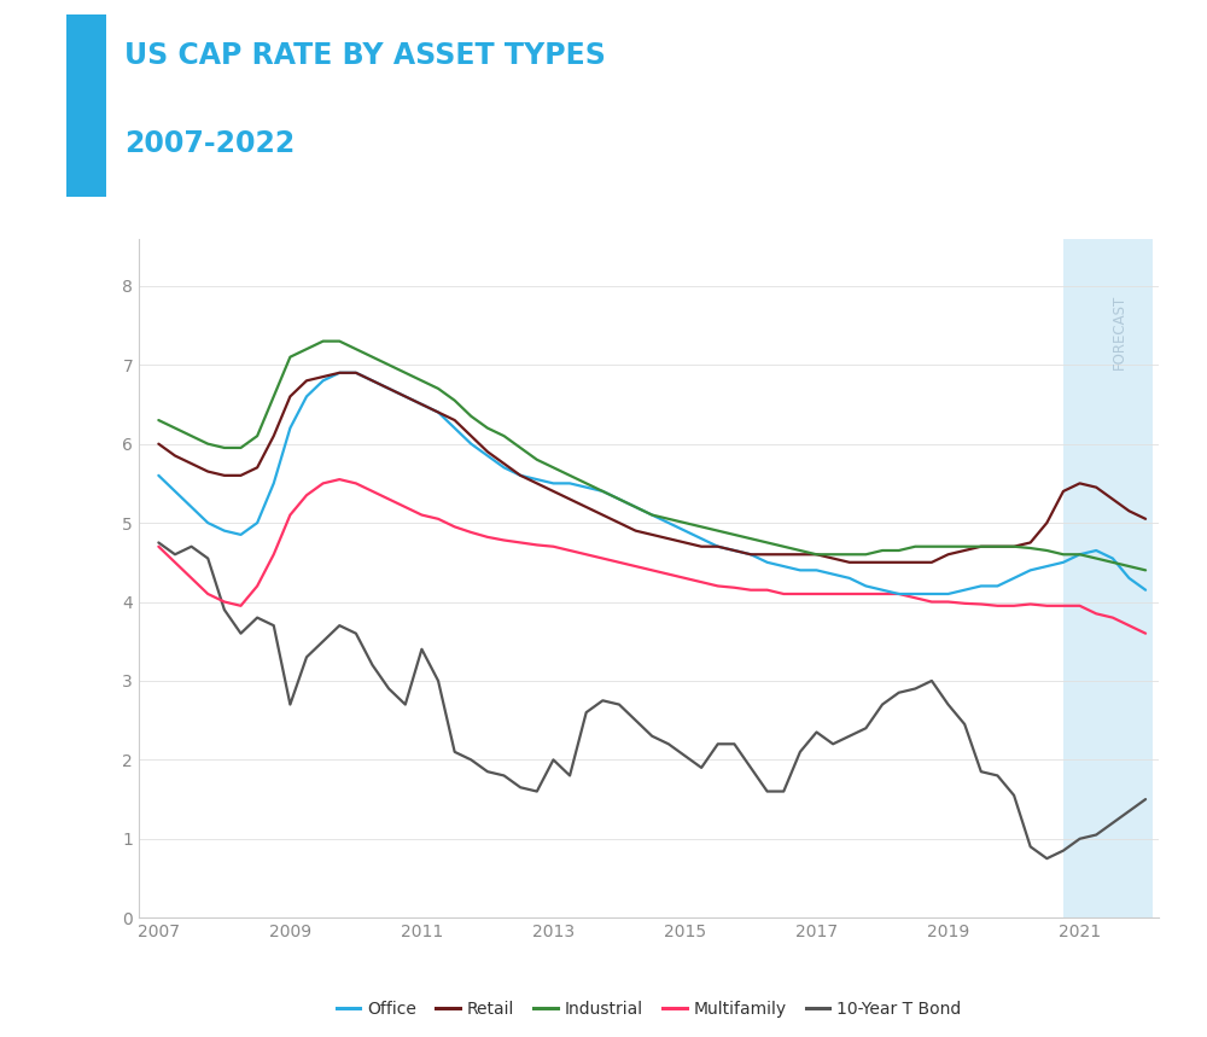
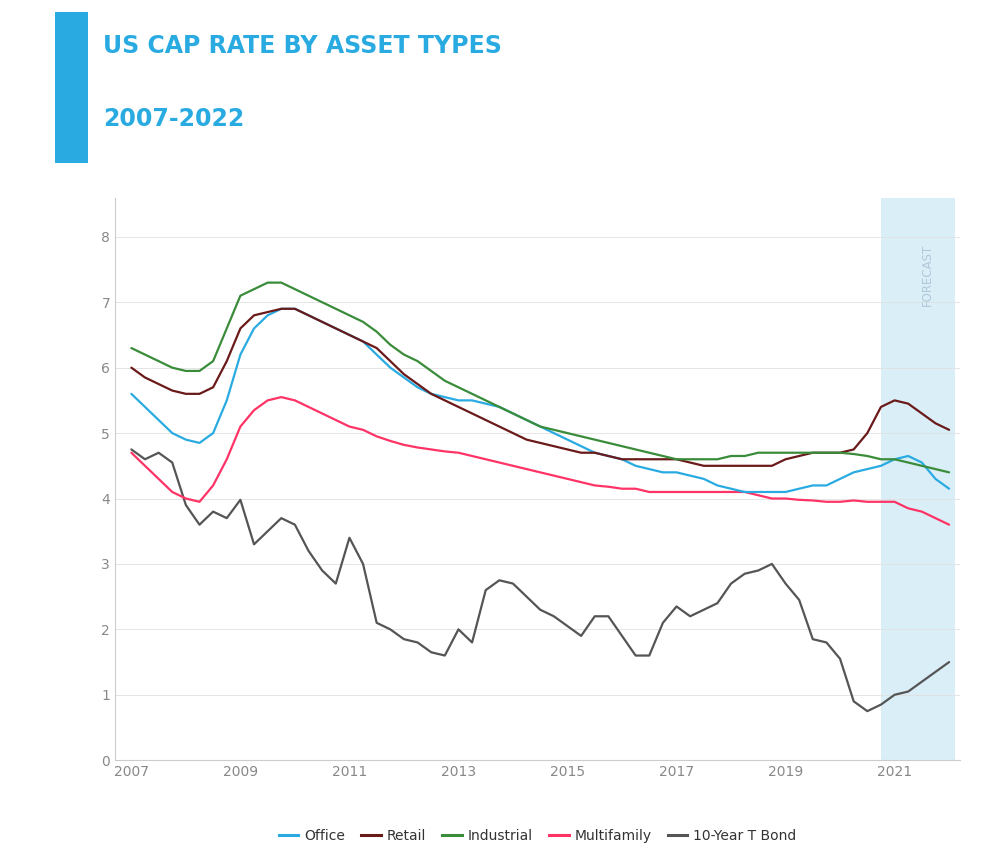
10-Year T Bond/2009: 2.70 -> 3.98
